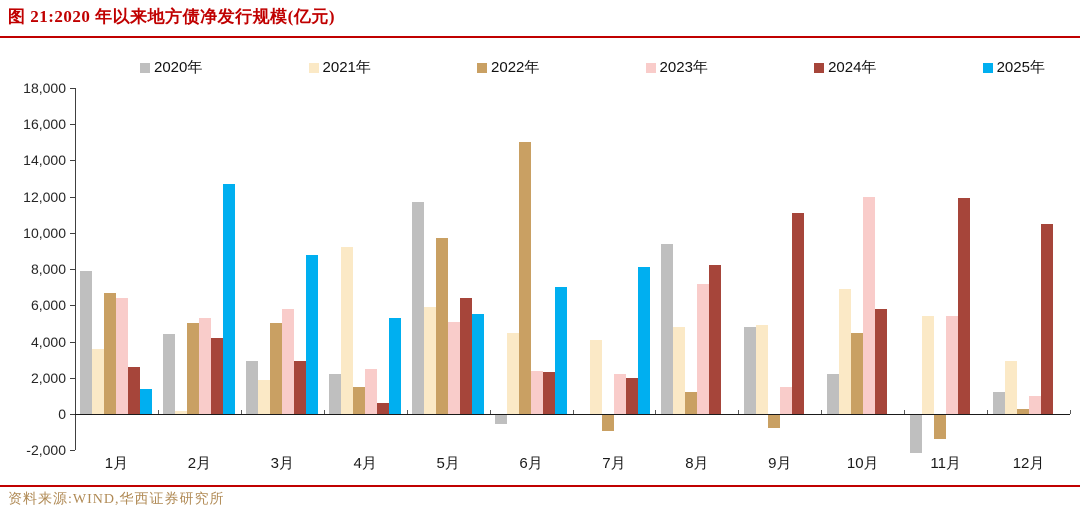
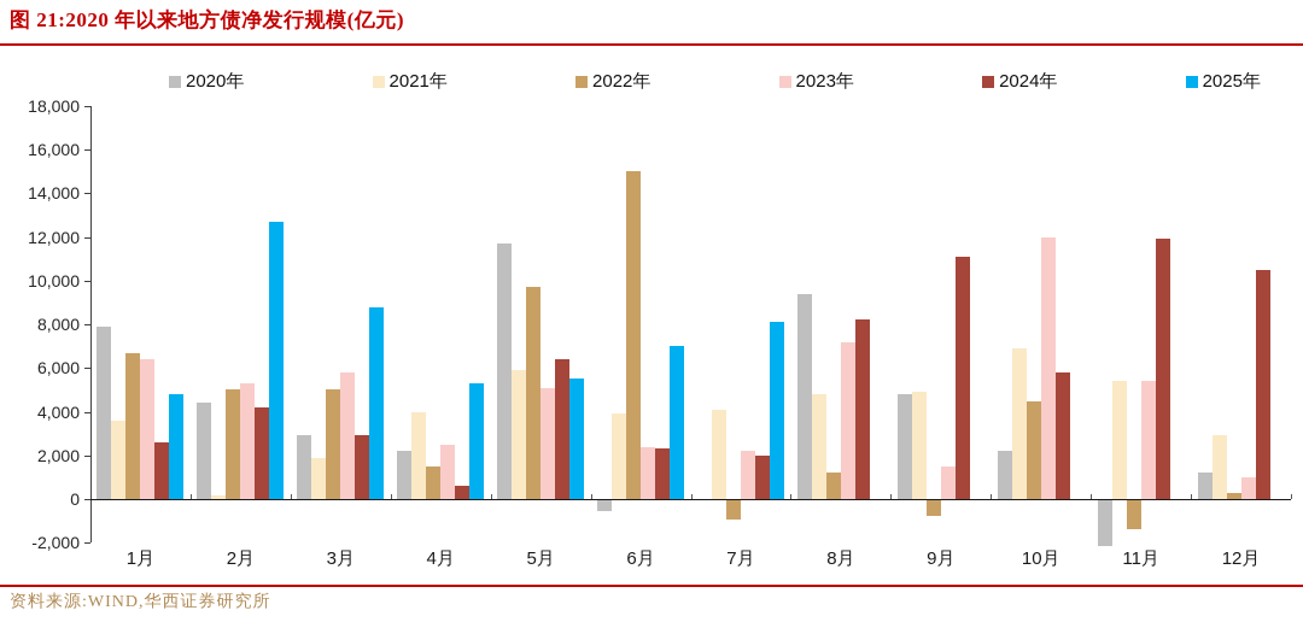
2025年/1月: 1400 -> 4800
2021年/4月: 9200 -> 4000
2021年/6月: 4500 -> 3900
